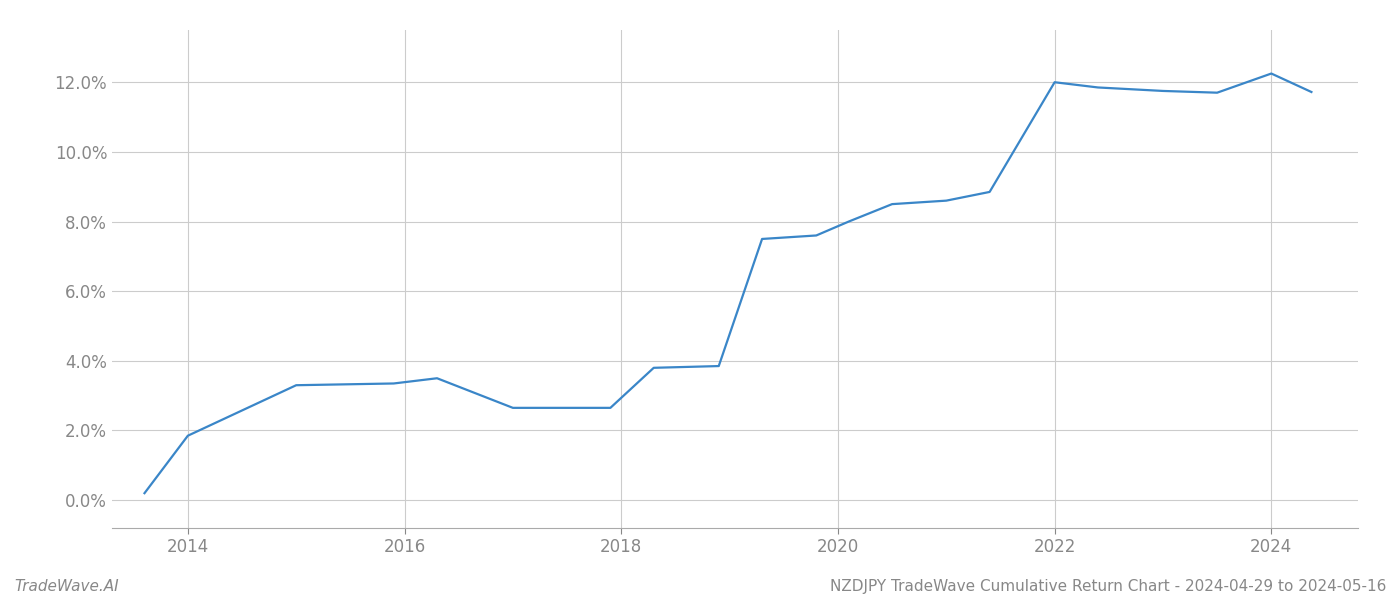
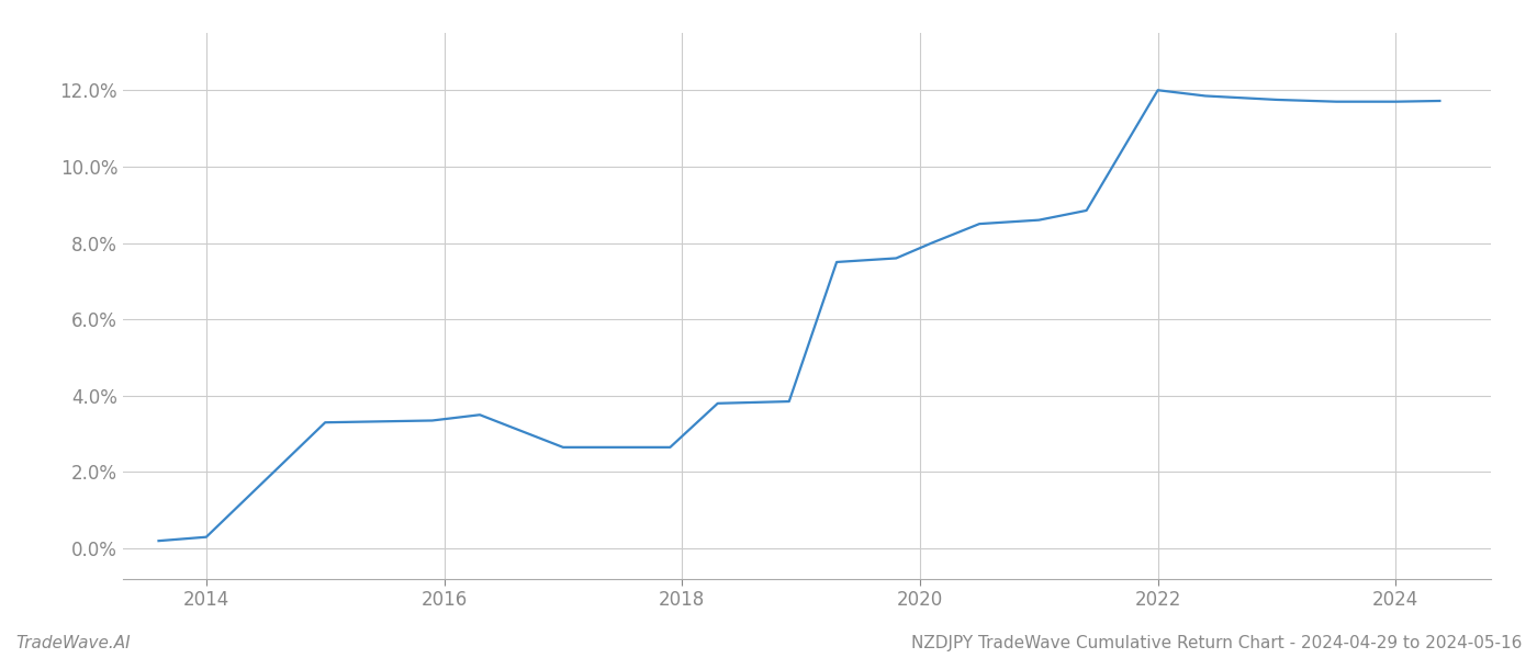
2014: 1.85% -> 0.30%
2024: 12.25% -> 11.70%
